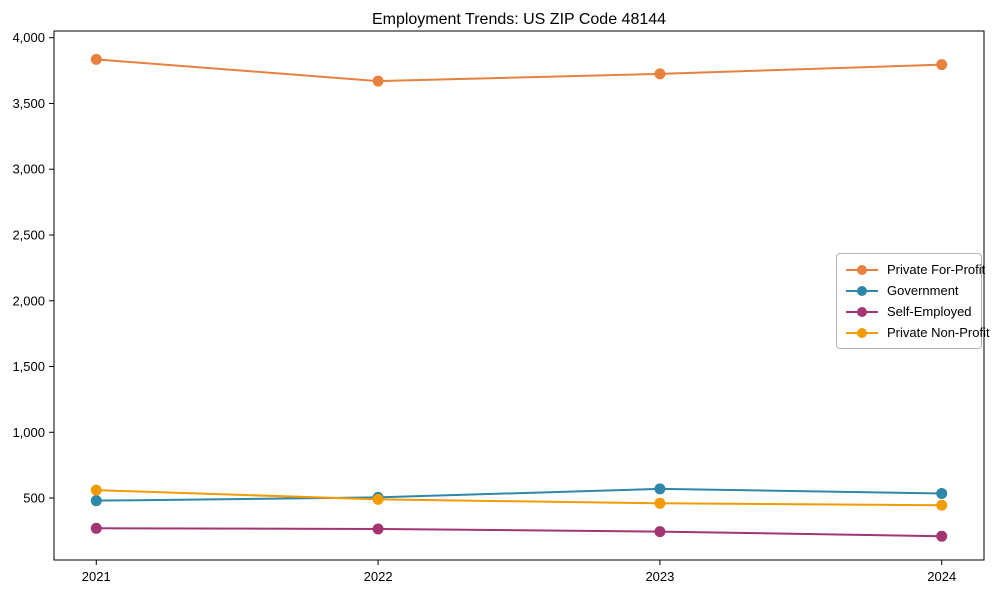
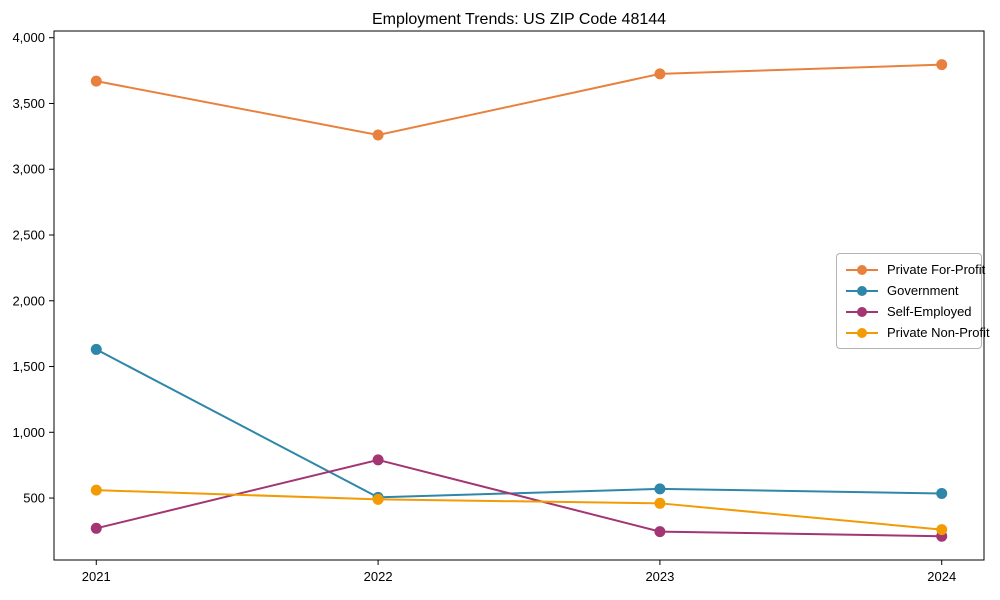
Private For-Profit/2021: 3840 -> 3670
Government/2021: 480 -> 1630
Private For-Profit/2022: 3670 -> 3260
Self-Employed/2022: 260 -> 790
Private Non-Profit/2024: 440 -> 260
